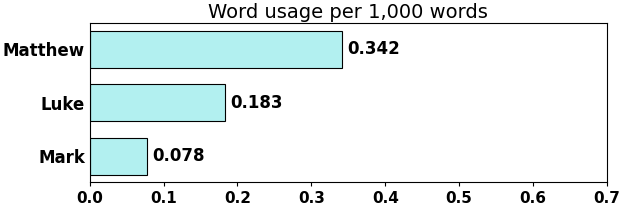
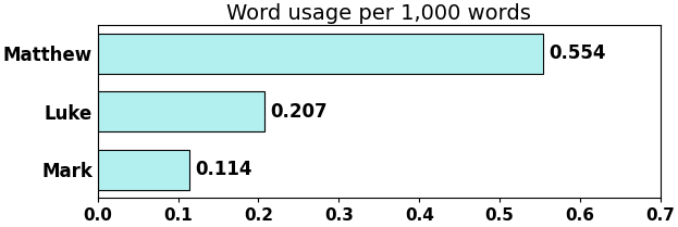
Matthew: 0.342 -> 0.554
Luke: 0.183 -> 0.207
Mark: 0.078 -> 0.114
